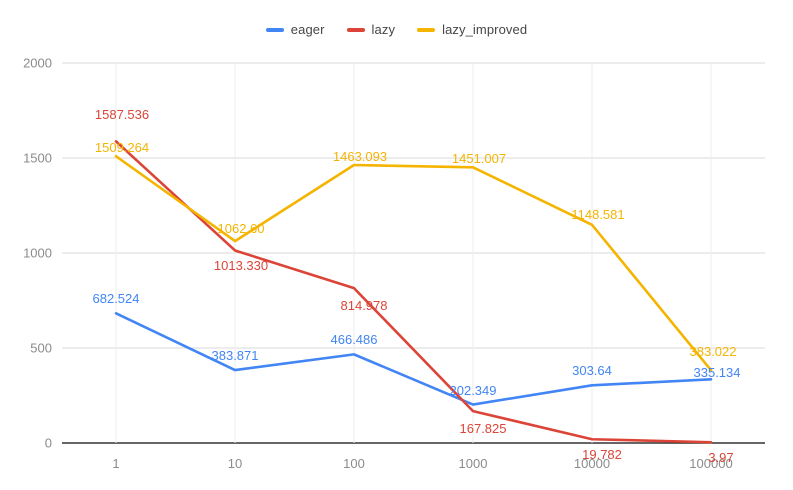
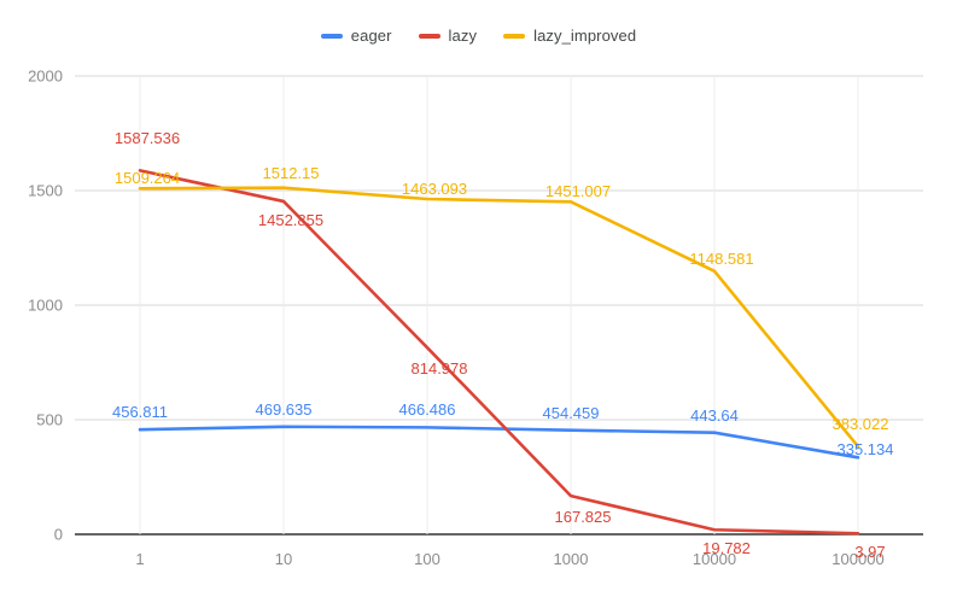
eager/1: 682.524 -> 456.811
eager/10: 383.871 -> 469.635
lazy/10: 1013.330 -> 1452.855
lazy_improved/10: 1062.60 -> 1512.15
eager/1000: 202.349 -> 454.459
eager/10000: 303.64 -> 443.64
